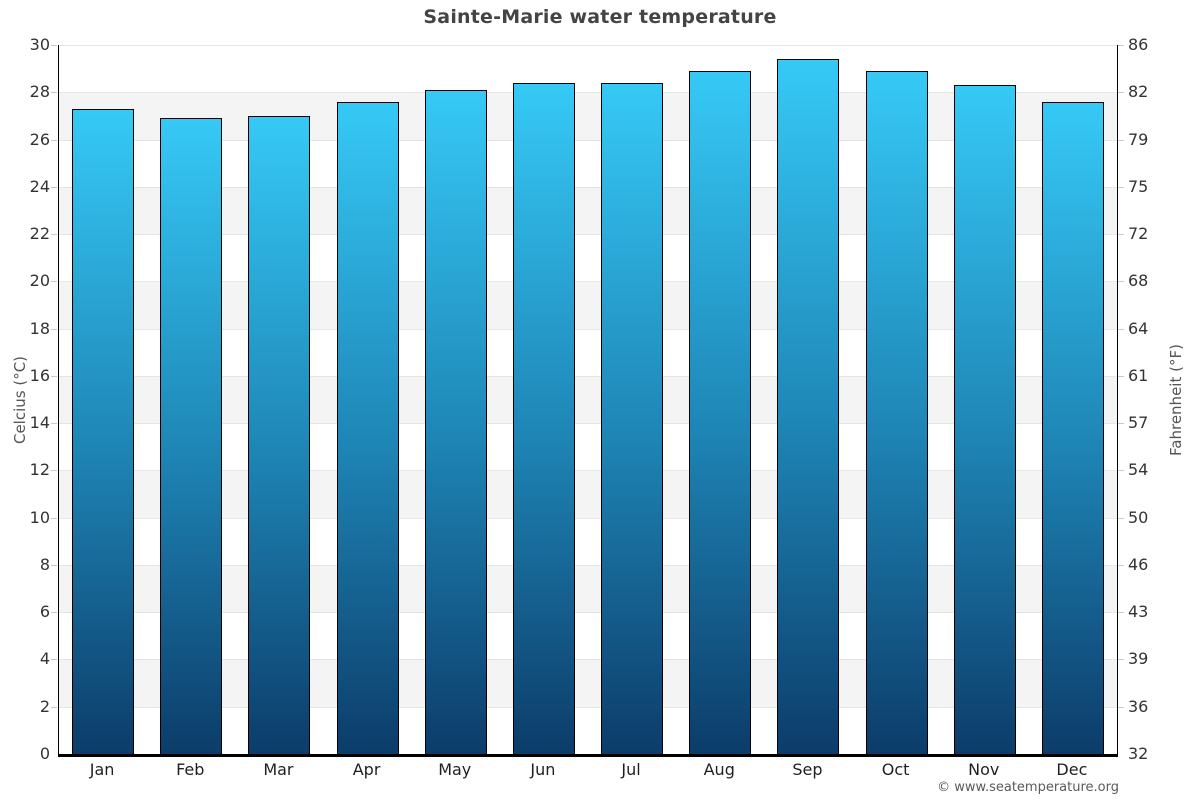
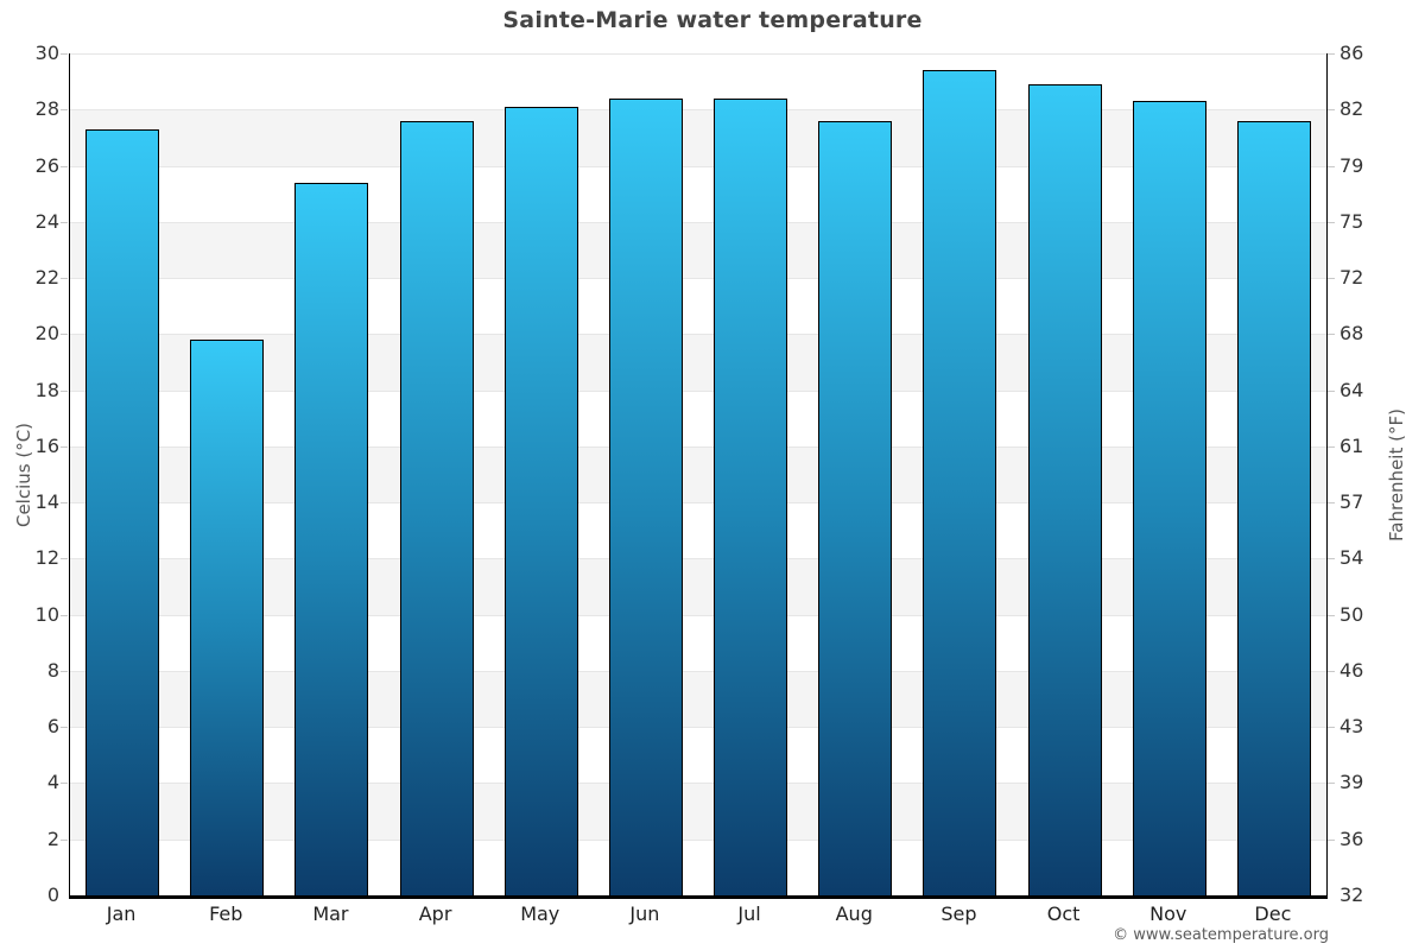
Feb: 26.9 -> 19.8
Mar: 27.0 -> 25.4
Aug: 28.9 -> 27.6
